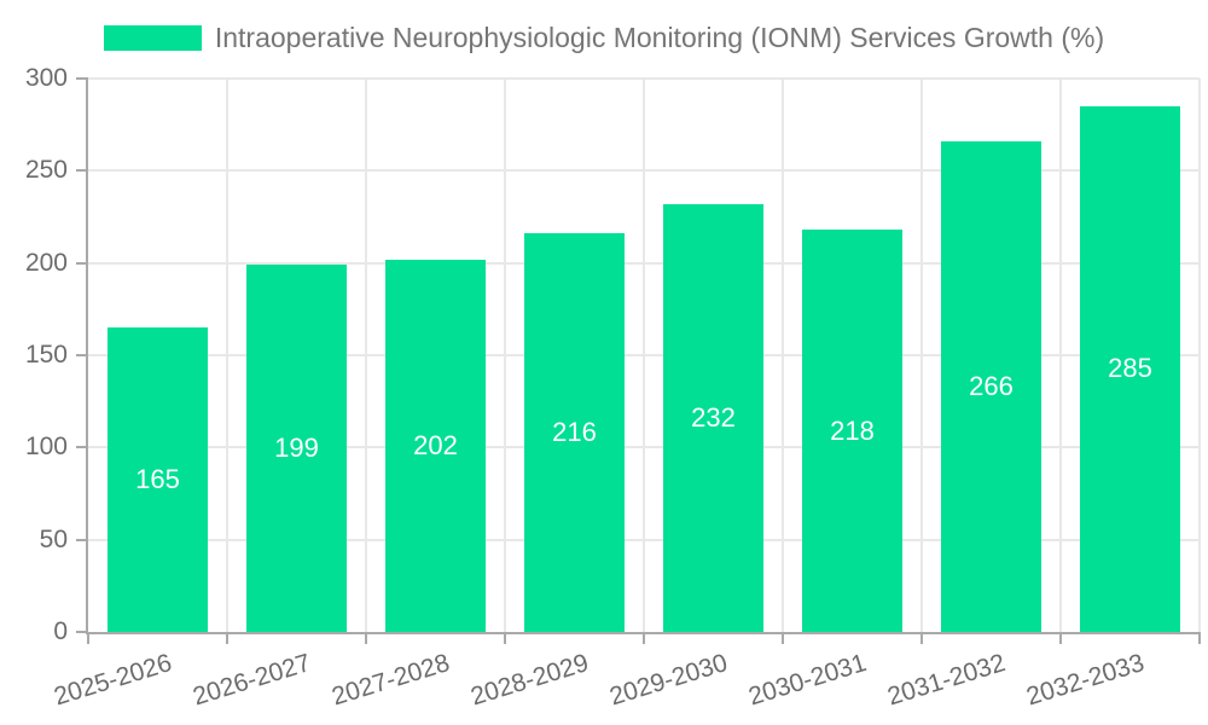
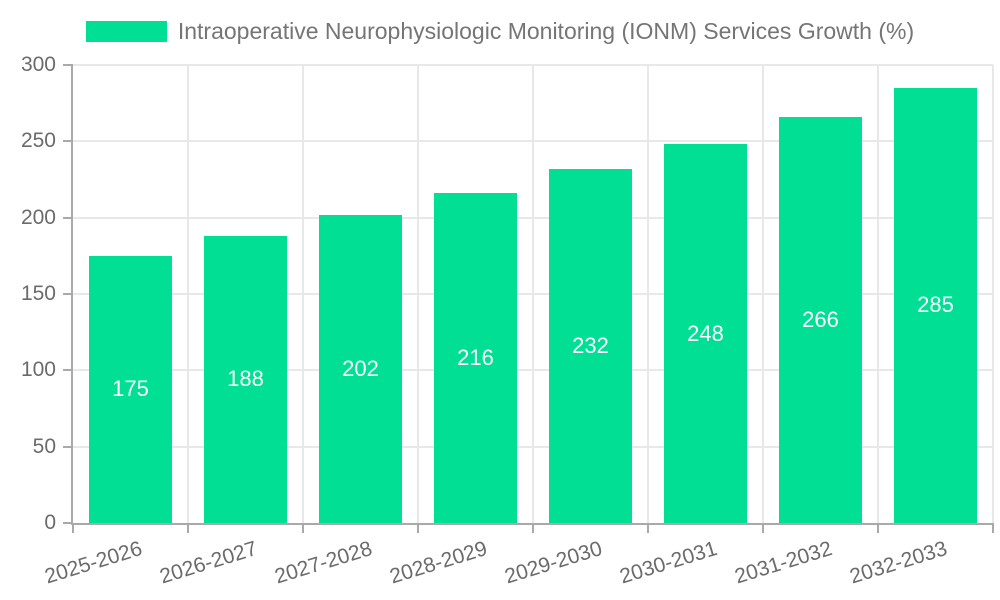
2025-2026: 165 -> 175
2026-2027: 199 -> 188
2030-2031: 218 -> 248
